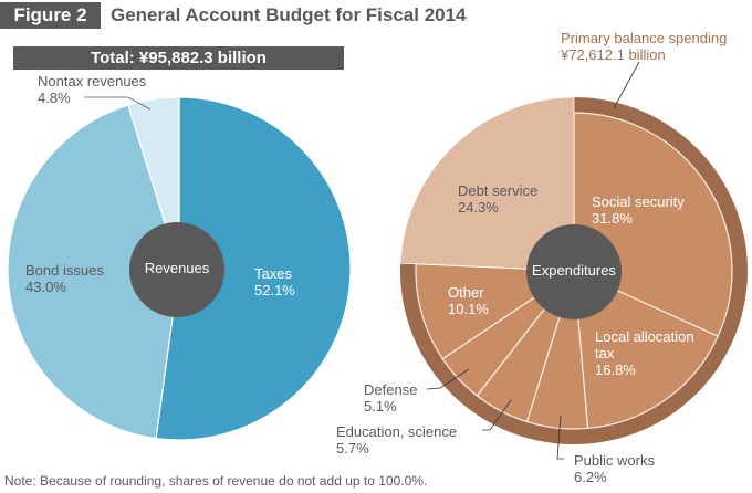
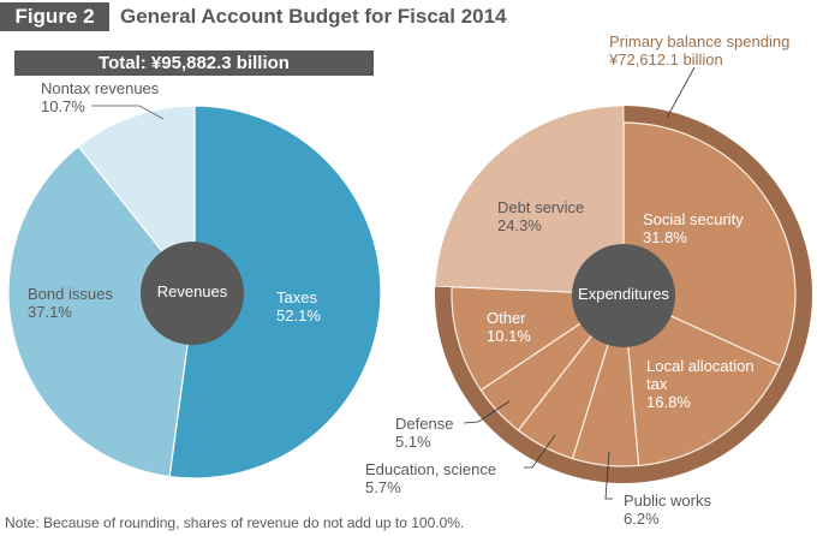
Revenues/Bond issues: 43.0% -> 37.1%
Revenues/Nontax revenues: 4.8% -> 10.7%
